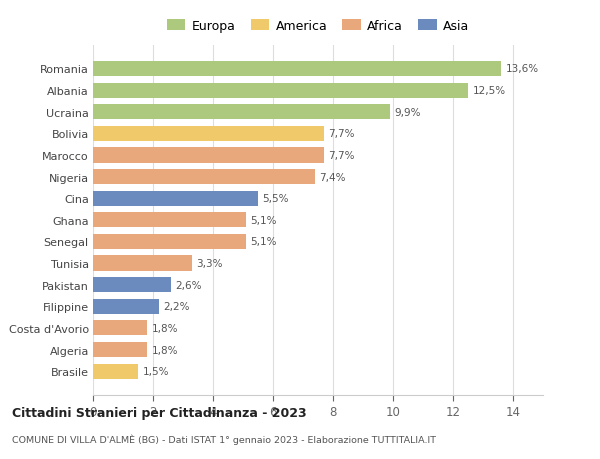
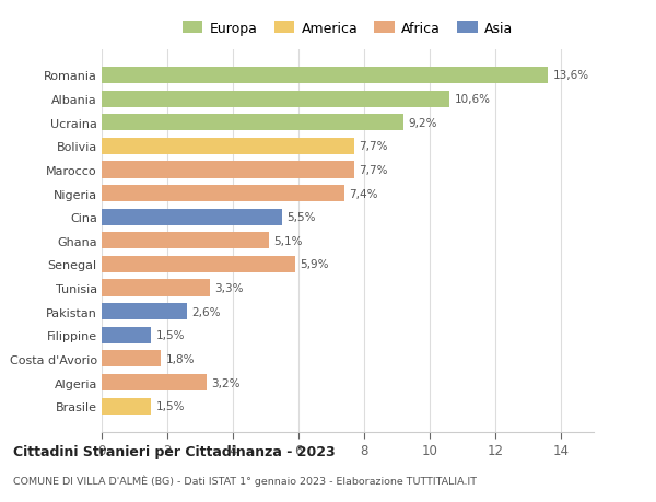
Albania: 12,5% -> 10,6%
Ucraina: 9,9% -> 9,2%
Senegal: 5,1% -> 5,9%
Filippine: 2,2% -> 1,5%
Algeria: 1,8% -> 3,2%
